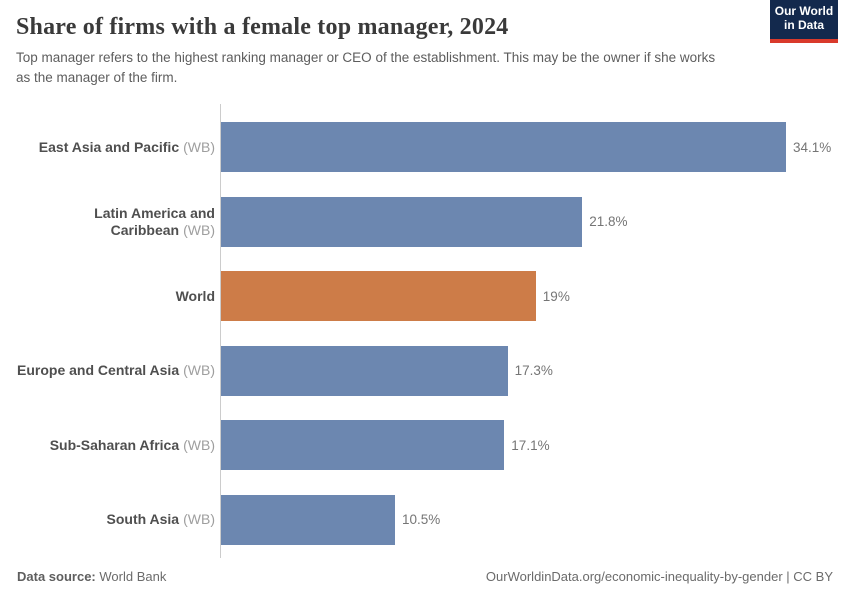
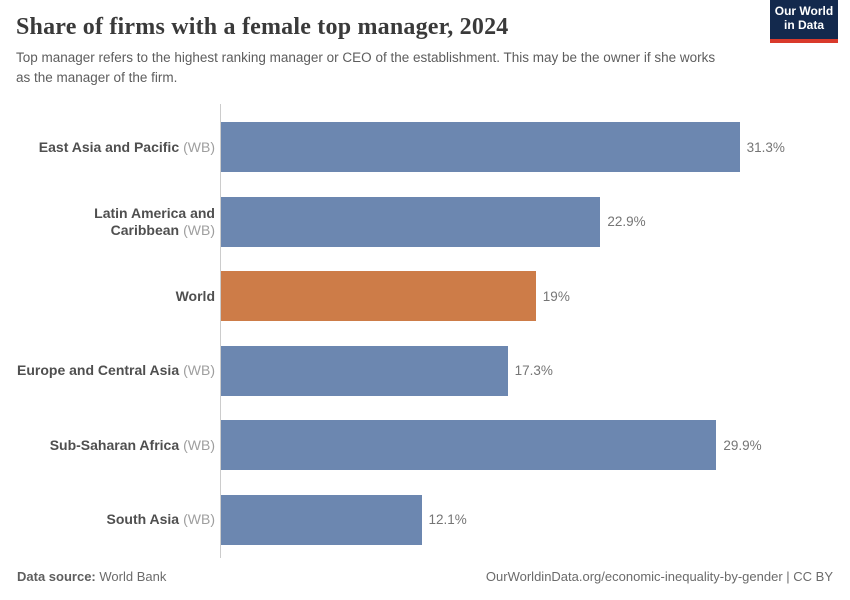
East Asia and Pacific: 34.1% -> 31.3%
Latin America and Caribbean: 21.8% -> 22.9%
Sub-Saharan Africa: 17.1% -> 29.9%
South Asia: 10.5% -> 12.1%
